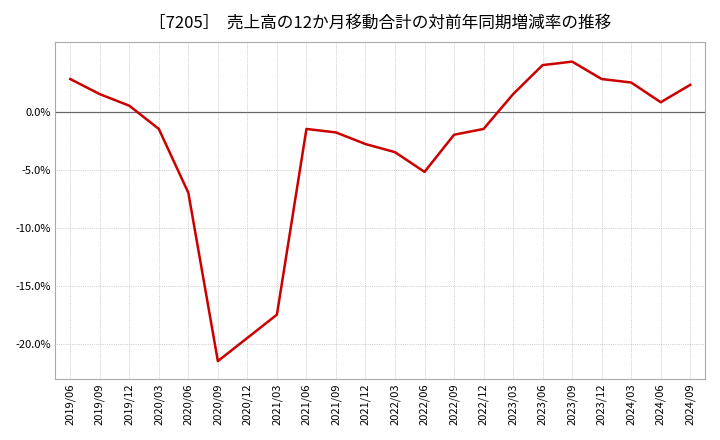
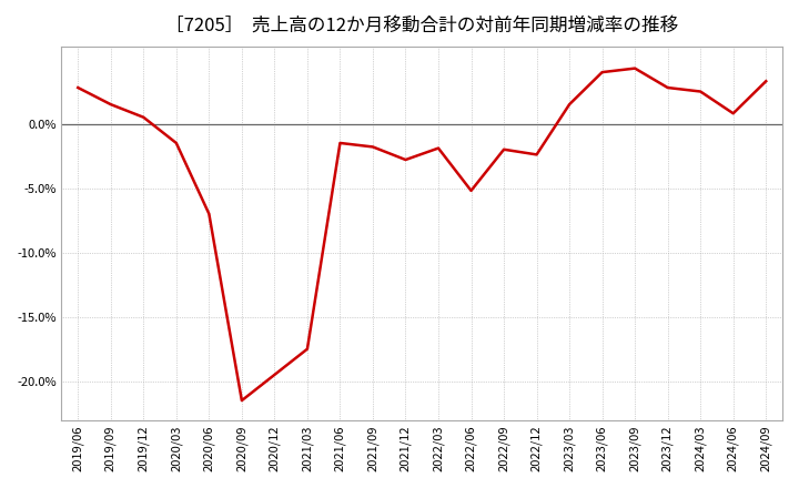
2022/03: -3.5% -> -1.9%
2022/12: -1.5% -> -2.4%
2024/09: 2.3% -> 3.3%
